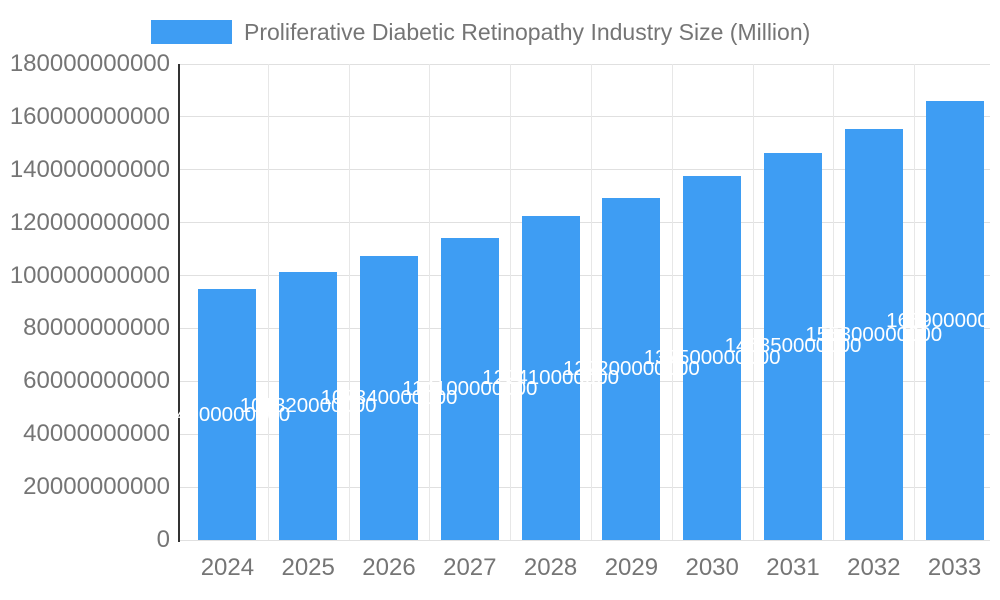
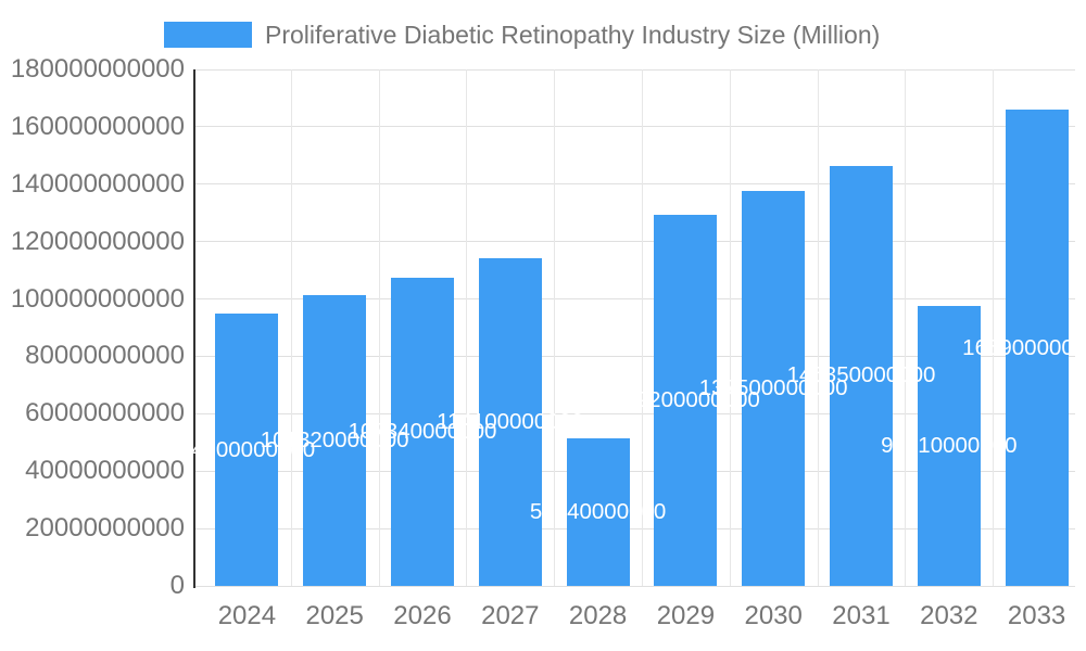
2028: 122410000000 -> 51440000000
2032: 155300000000 -> 97410000000
